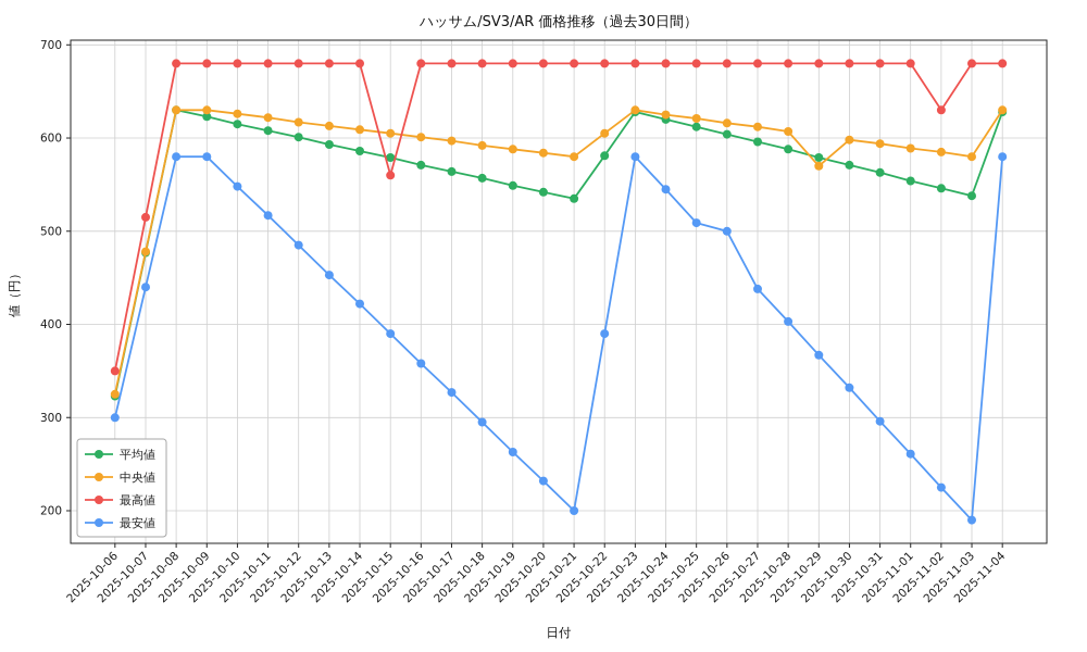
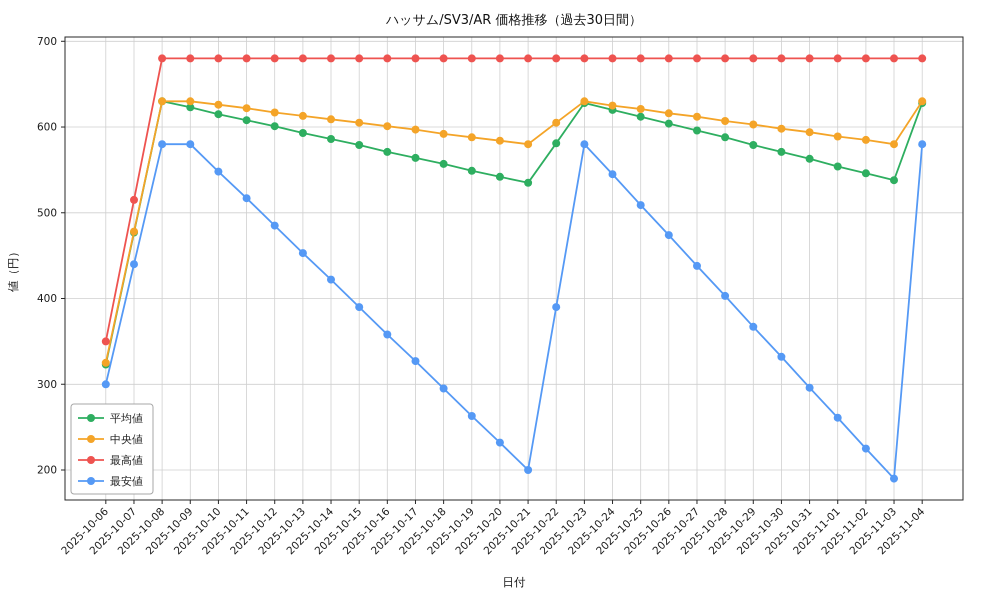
最高値/2025-10-15: 560 -> 680
最安値/2025-10-26: 500 -> 470
中央値/2025-10-29: 570 -> 600
最高値/2025-11-02: 630 -> 680
